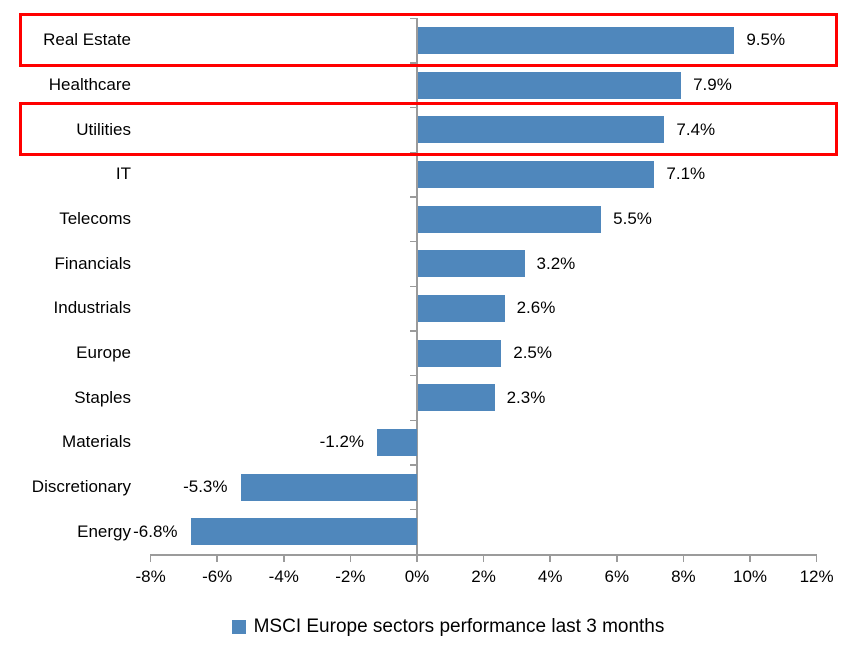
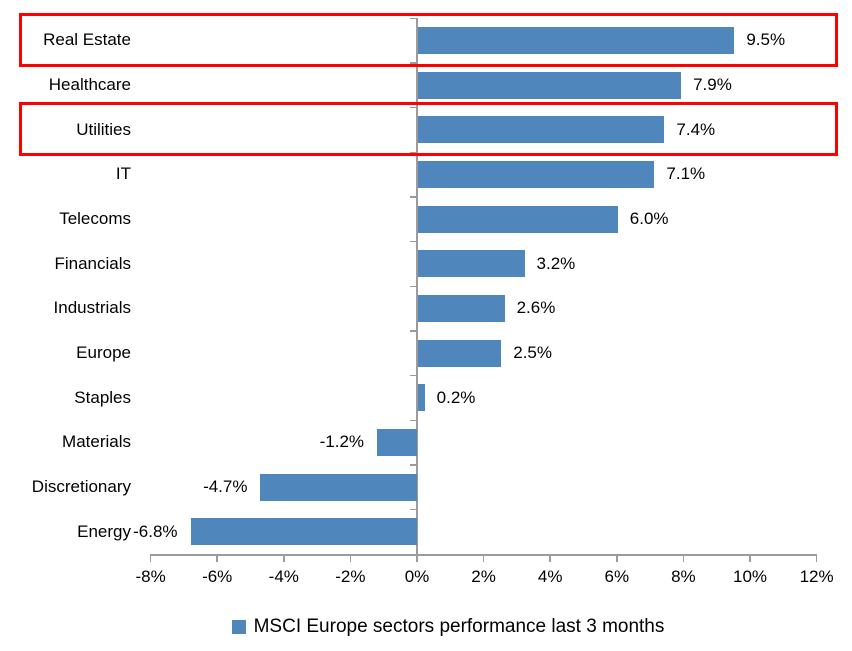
Telecoms: 5.5% -> 6.0%
Staples: 2.3% -> 0.2%
Discretionary: -5.3% -> -4.7%
